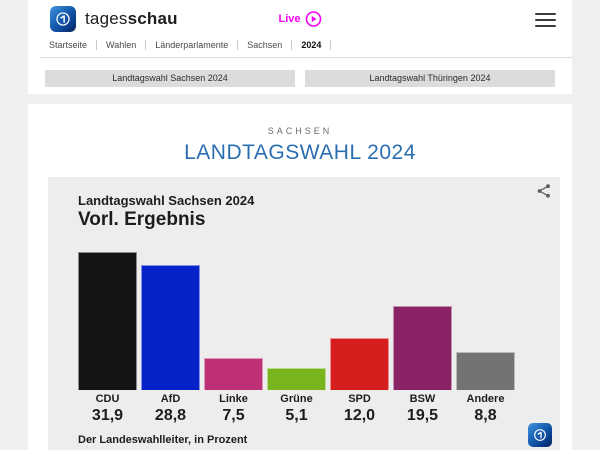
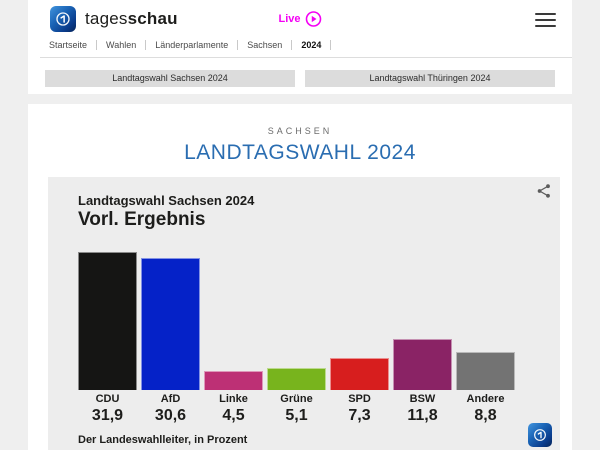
AfD: 28,8 -> 30,6
Linke: 7,5 -> 4,5
SPD: 12,0 -> 7,3
BSW: 19,5 -> 11,8
